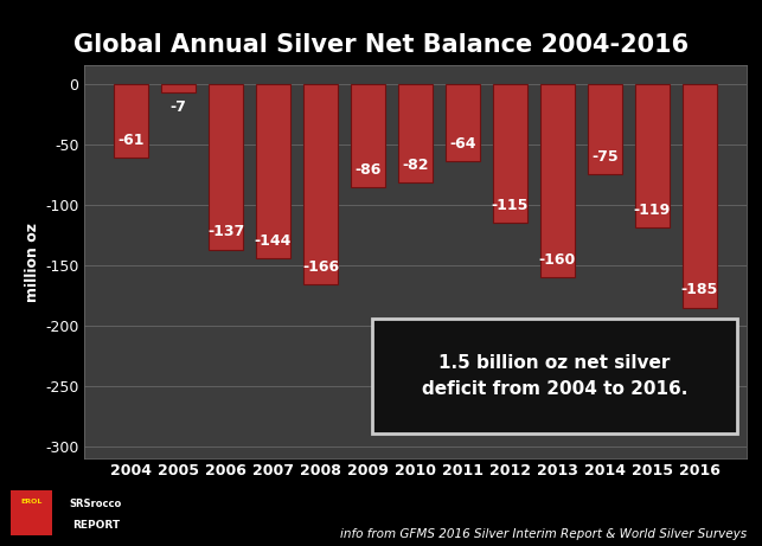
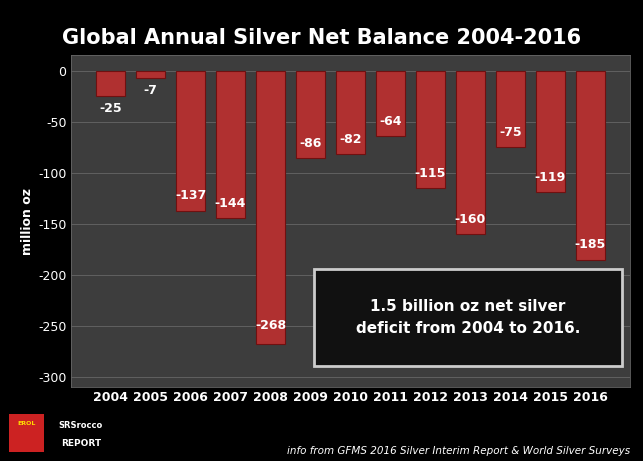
2004: -61 -> -25
2008: -166 -> -268
